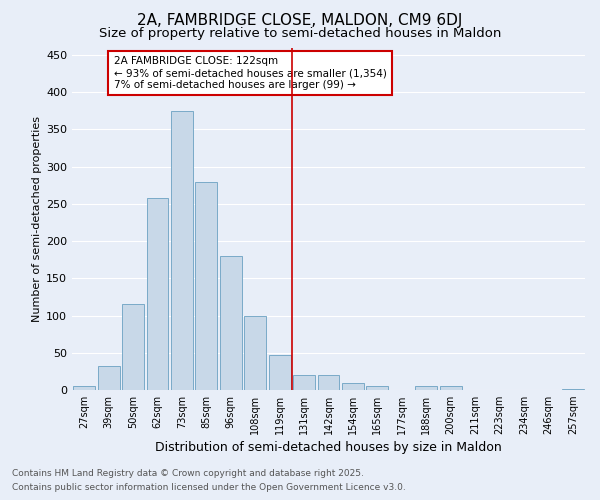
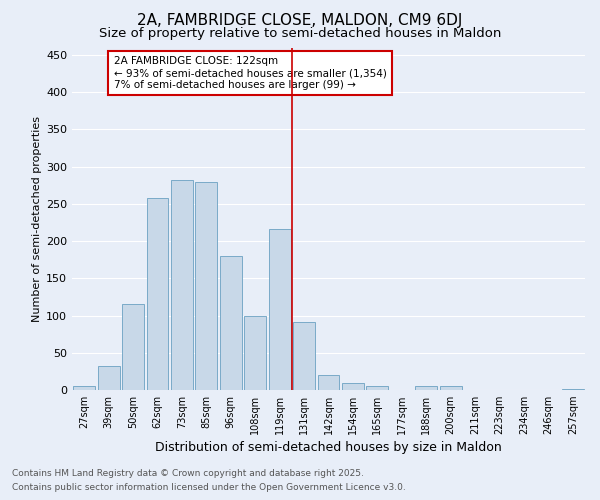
73sqm: 375 -> 282
119sqm: 47 -> 216
131sqm: 20 -> 92
